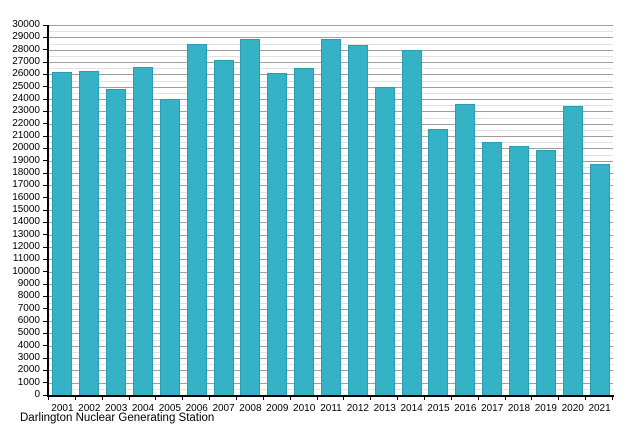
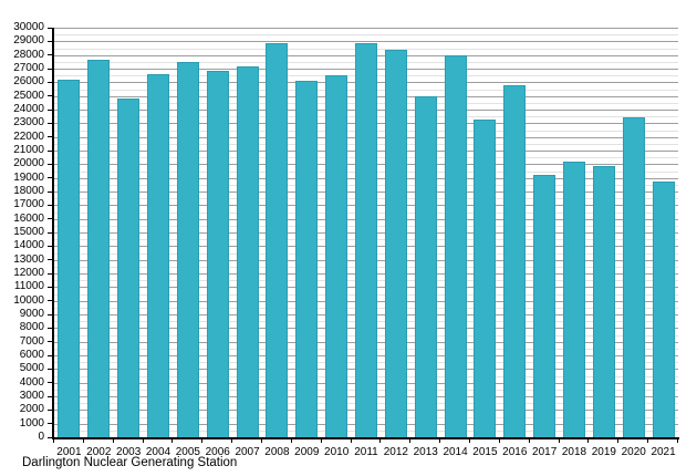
2002: 26300 -> 27600
2005: 24000 -> 27500
2006: 28500 -> 26900
2015: 21600 -> 23300
2016: 23600 -> 25800
2017: 20500 -> 19200
